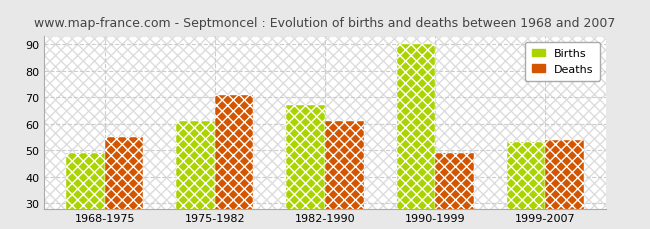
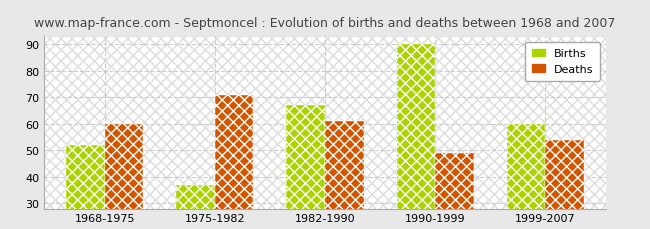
Births/1968-1975: 49 -> 52
Deaths/1968-1975: 55 -> 60
Births/1975-1982: 61 -> 37
Births/1999-2007: 53 -> 60
